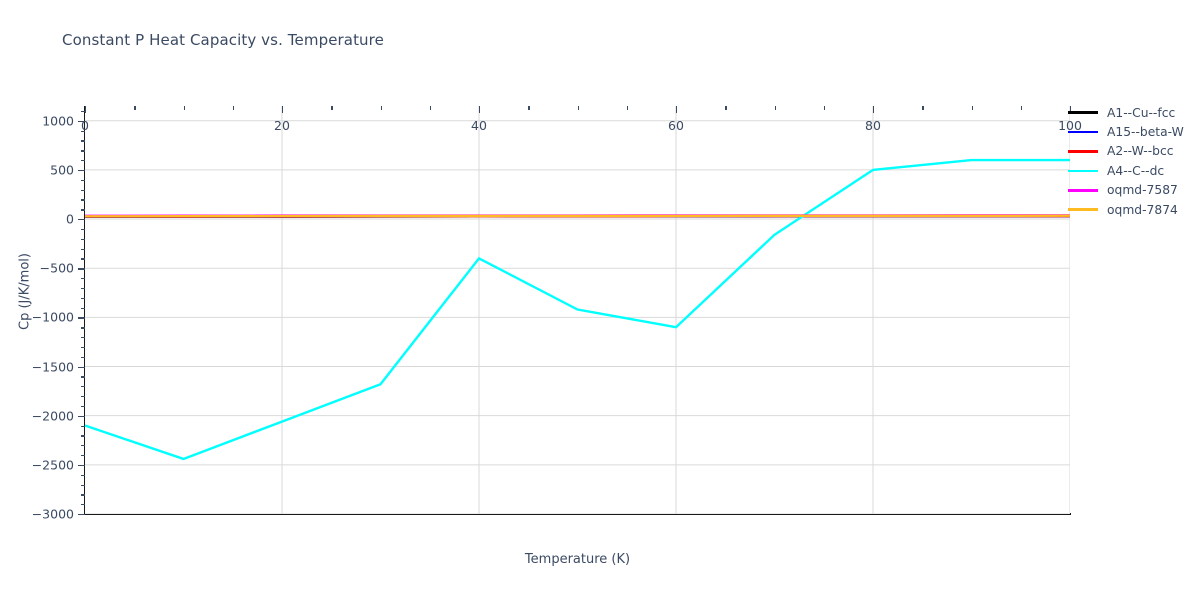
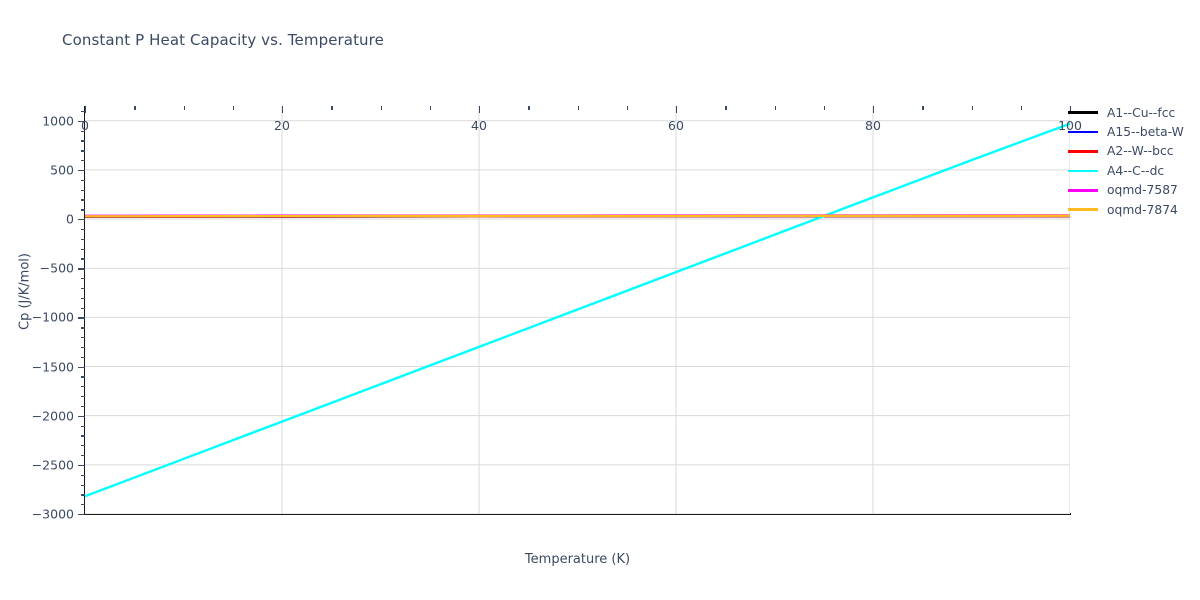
A4--C--dc/0: -2100 -> -2800
A4--C--dc/40: -400 -> -1300
A4--C--dc/60: -1100 -> -500
A4--C--dc/80: 500 -> 200
A4--C--dc/100: 600 -> 1000
